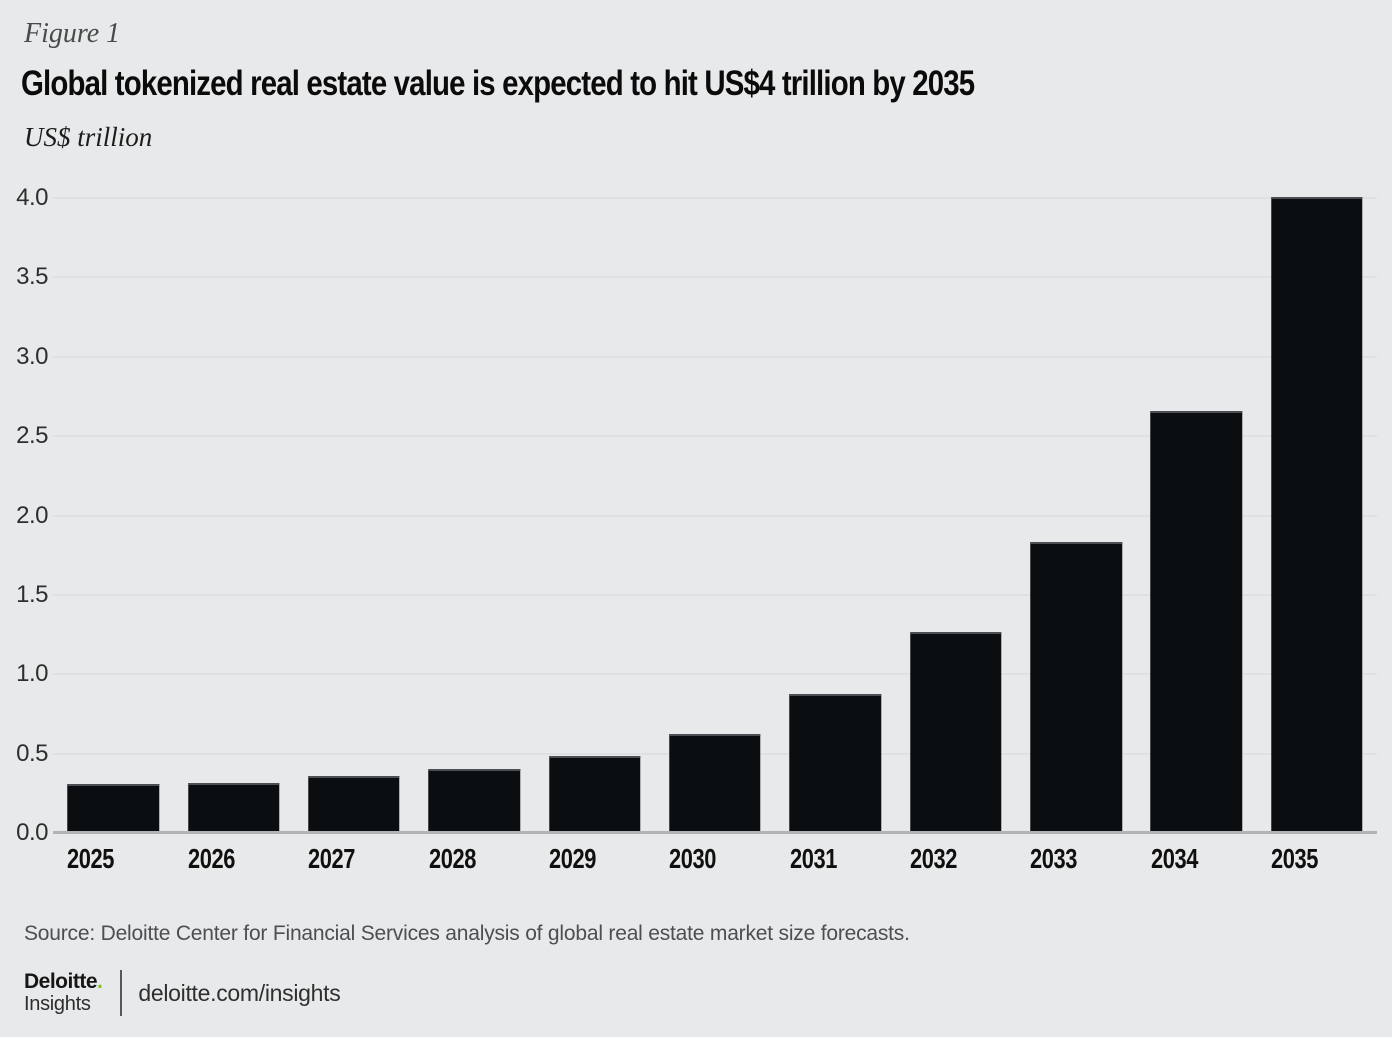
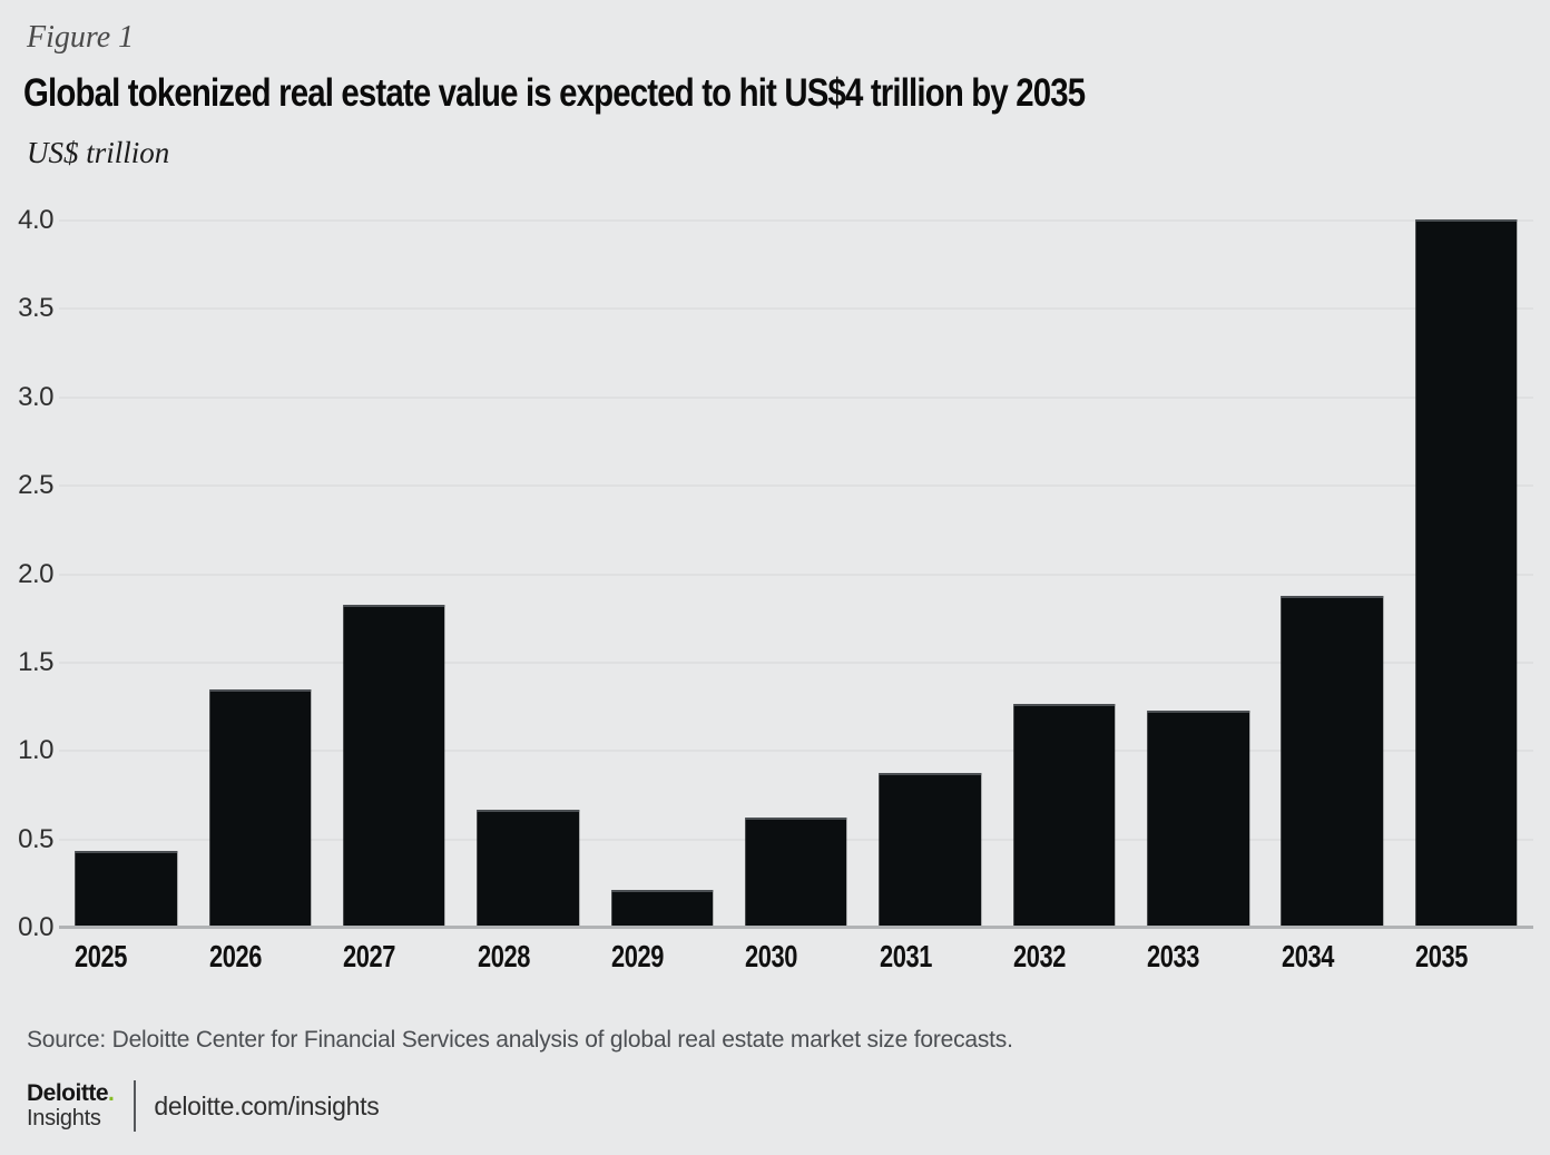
2025: 0.30 -> 0.43
2026: 0.31 -> 1.34
2027: 0.35 -> 1.82
2028: 0.40 -> 0.66
2029: 0.48 -> 0.21
2033: 1.83 -> 1.22
2034: 2.65 -> 1.87
